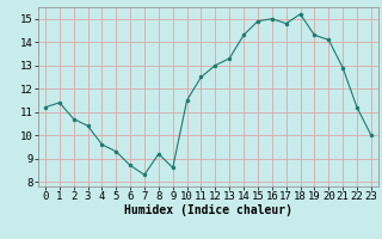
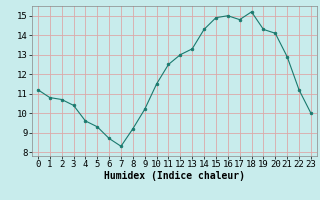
1: 11.4 -> 10.8
9: 8.6 -> 10.2
